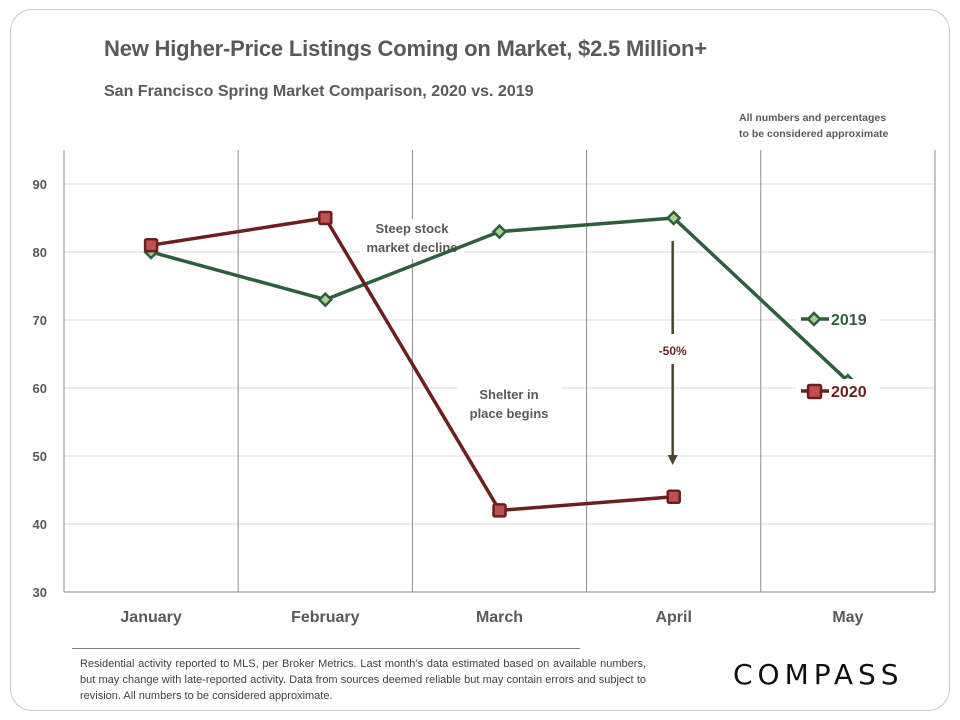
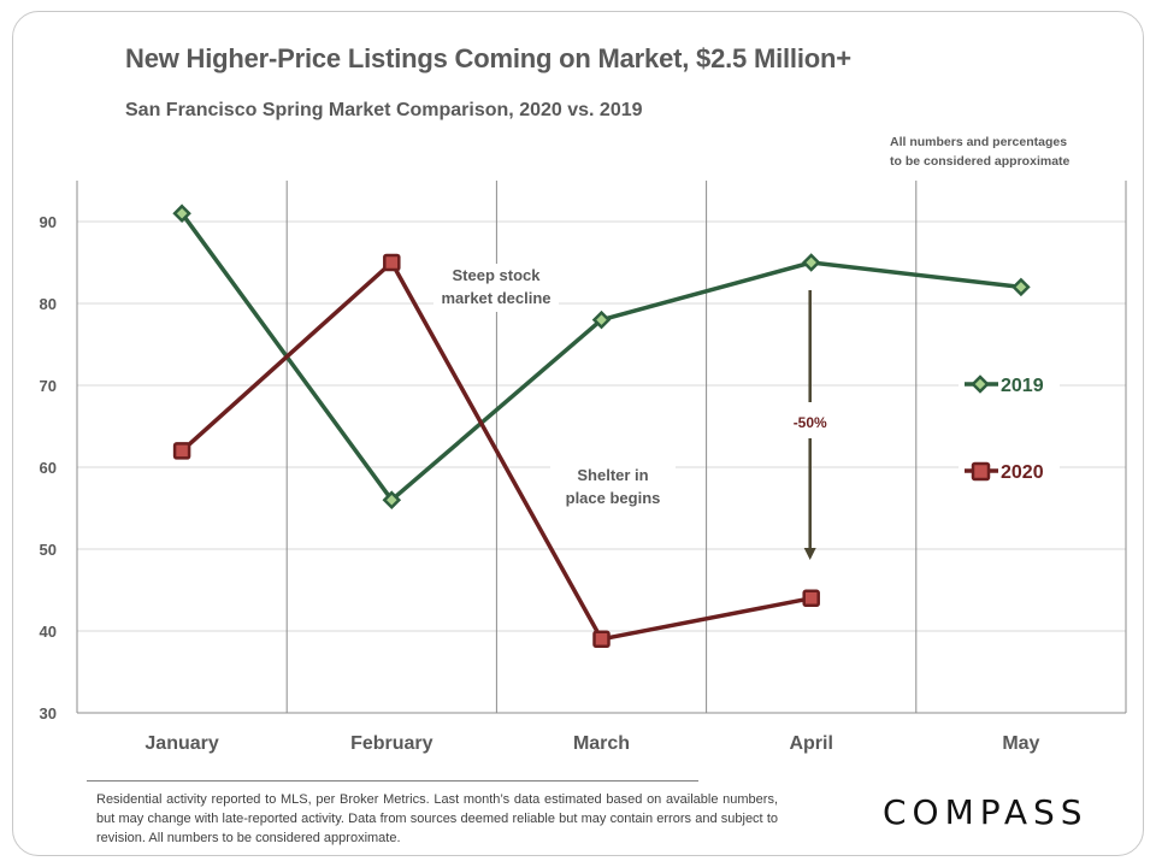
2019/January: 80 -> 91
2020/January: 81 -> 62
2019/February: 73 -> 56
2019/March: 83 -> 78
2020/March: 42 -> 39
2019/May: 61 -> 82
